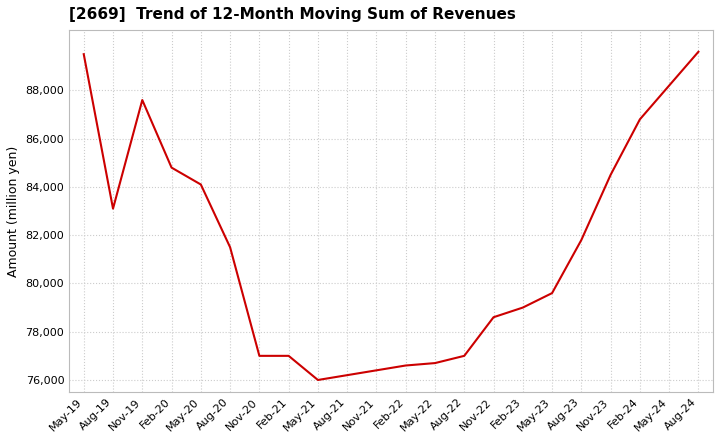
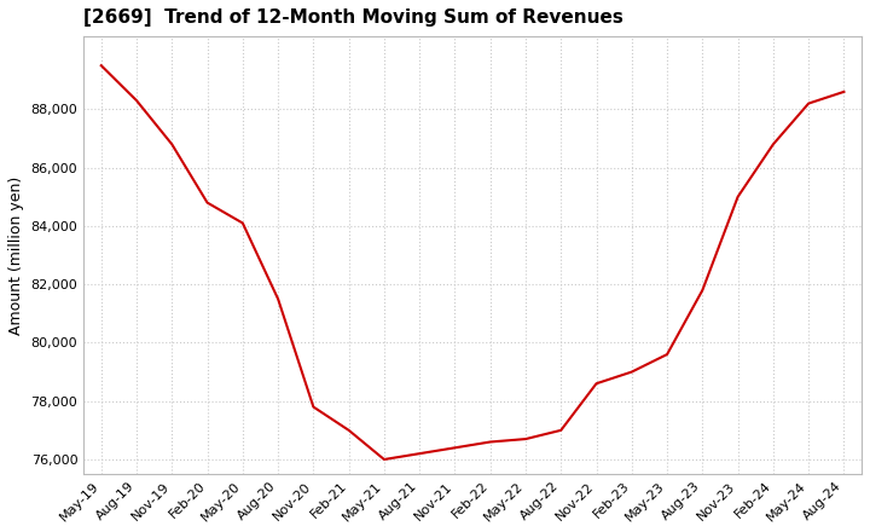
Aug-19: 83,100 -> 88,300
Nov-19: 87,600 -> 86,800
Nov-20: 77,000 -> 77,800
Nov-23: 84,500 -> 85,000
Aug-24: 89,600 -> 88,600
